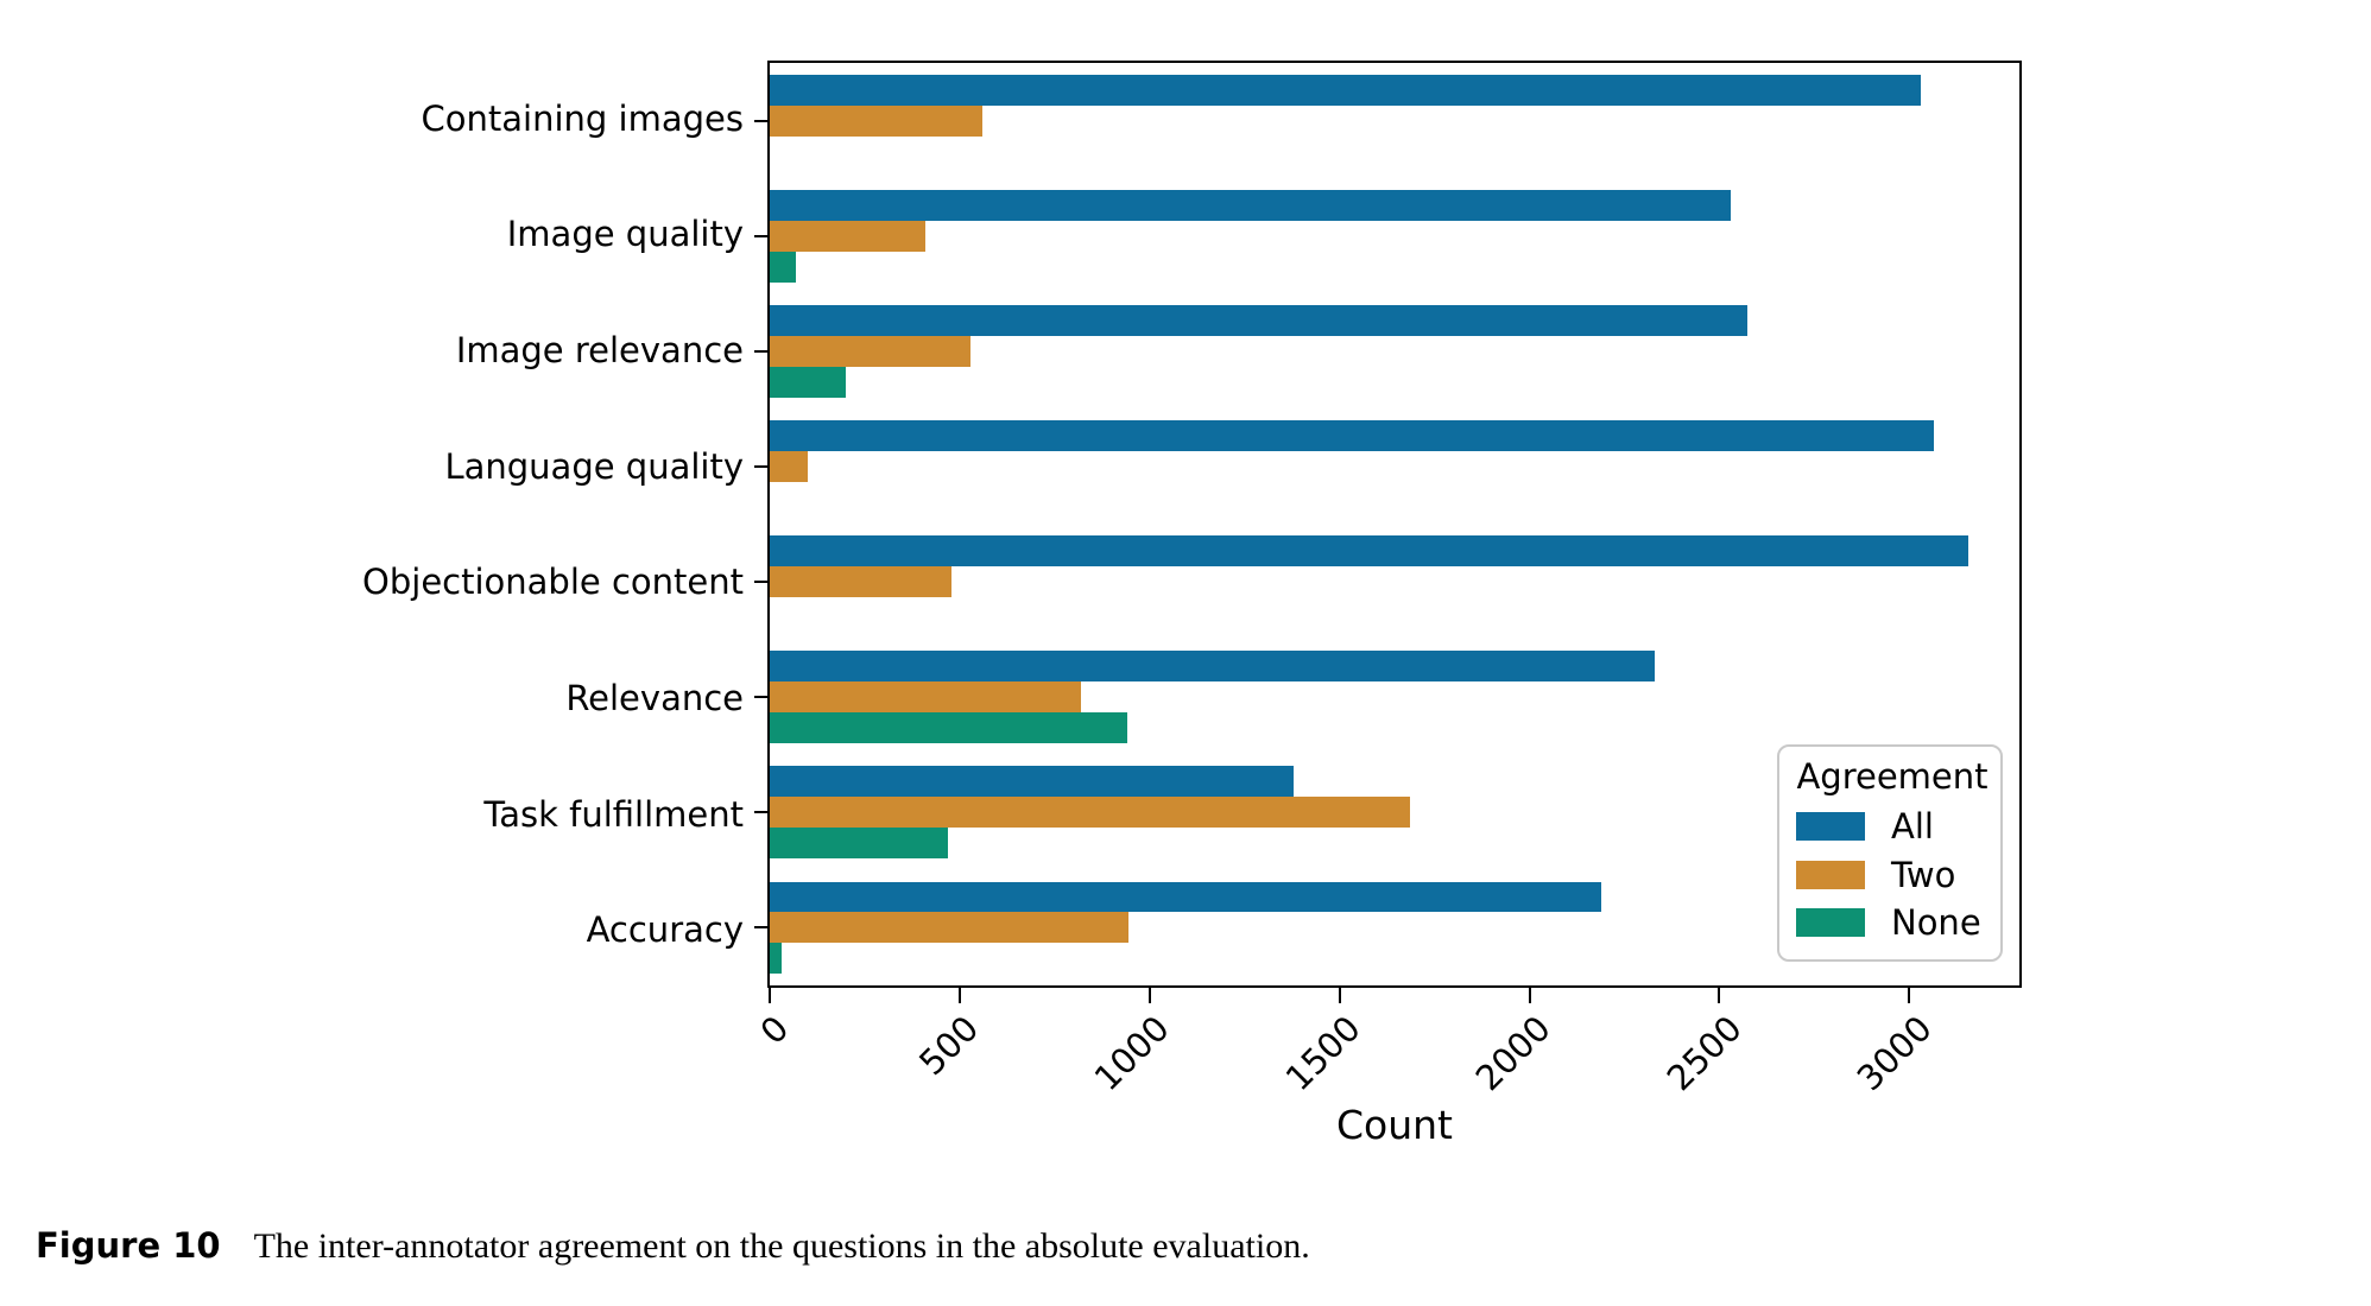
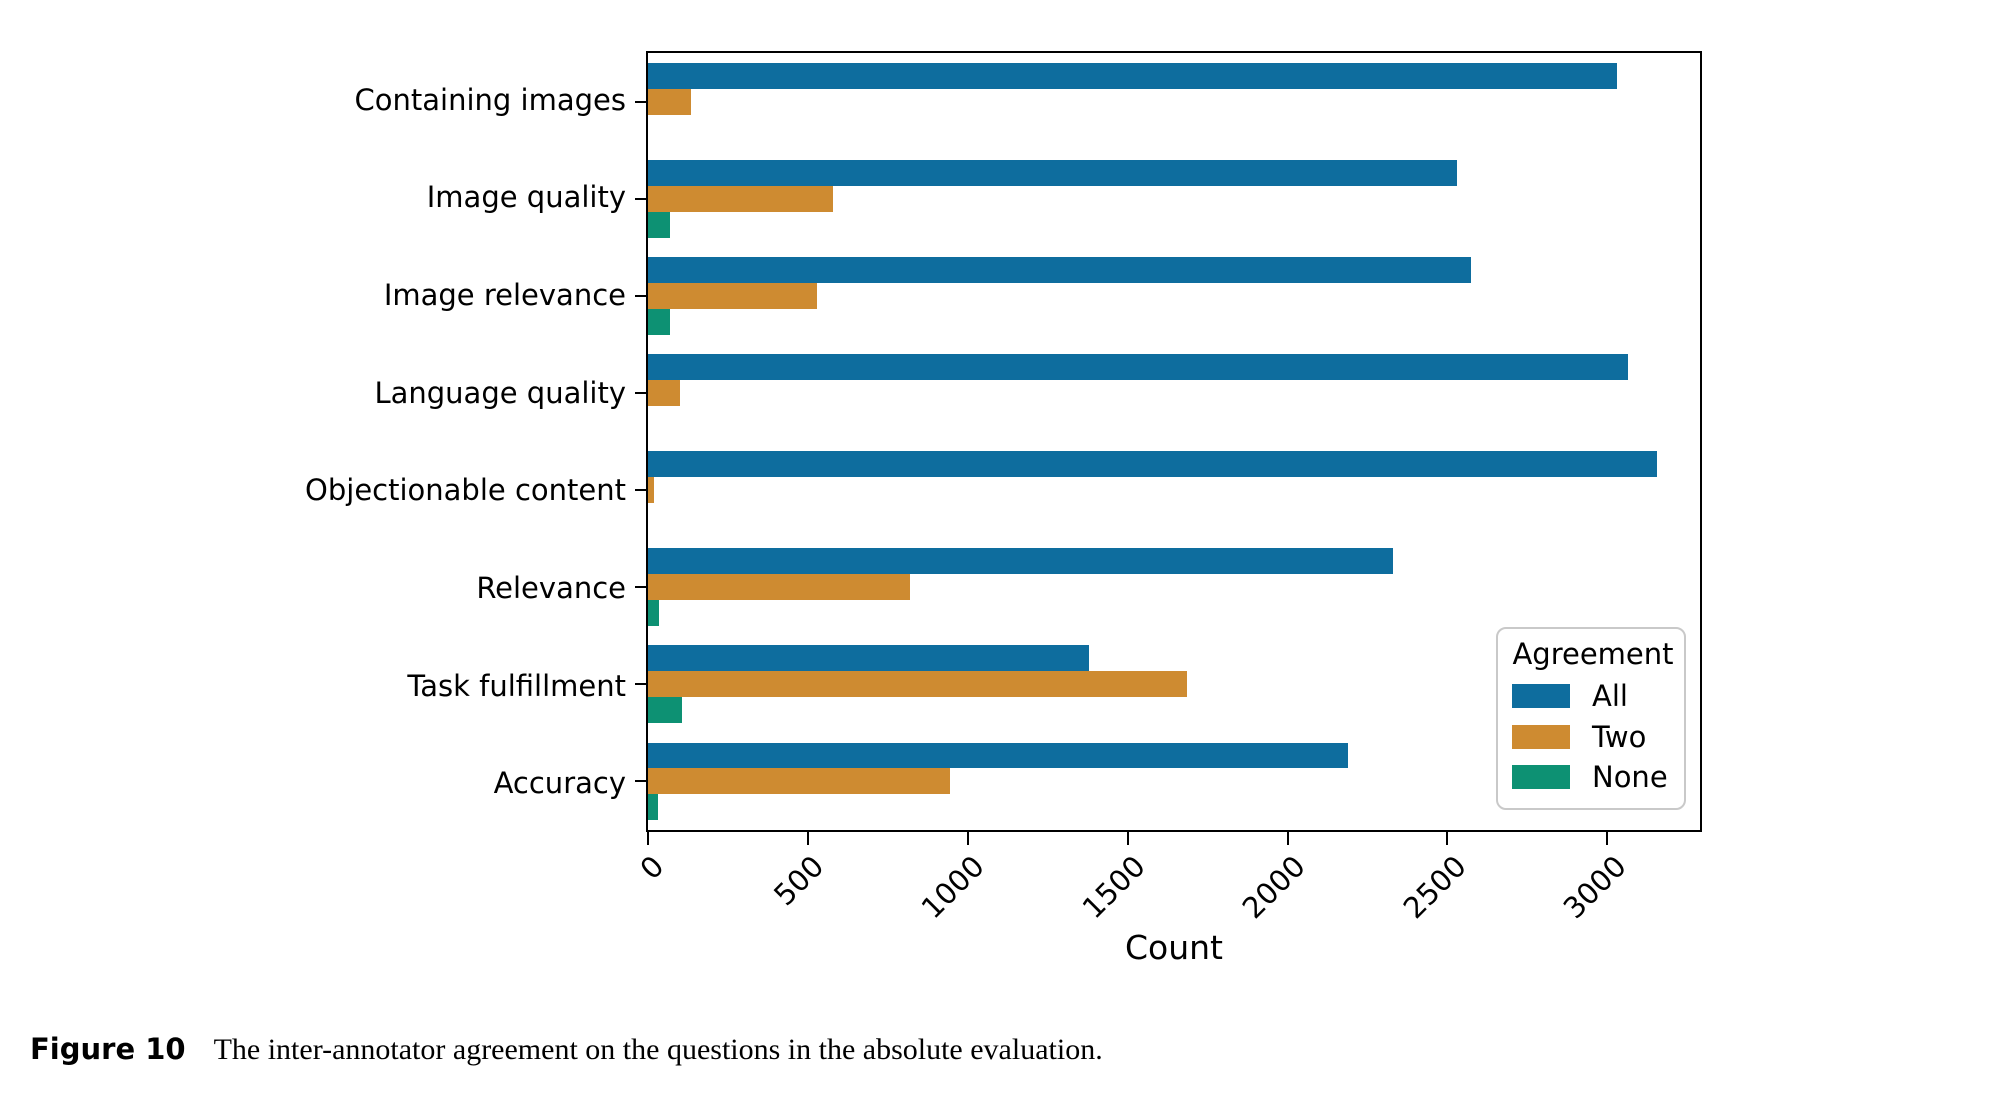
Two/Containing images: 560 -> 140
Two/Image quality: 410 -> 580
None/Image relevance: 200 -> 70
Two/Objectionable content: 480 -> 20
None/Relevance: 940 -> 40
None/Task fulfillment: 470 -> 100
